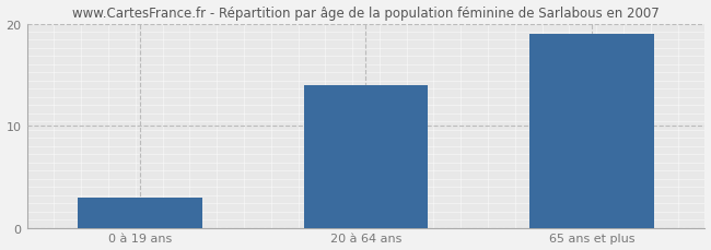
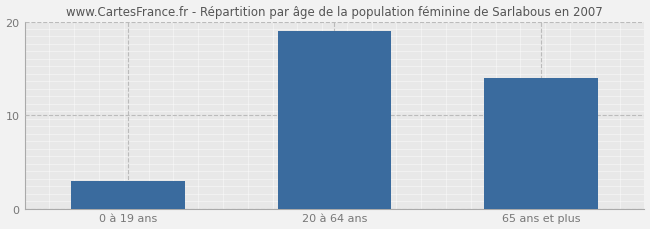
20 à 64 ans: 14 -> 19
65 ans et plus: 19 -> 14
